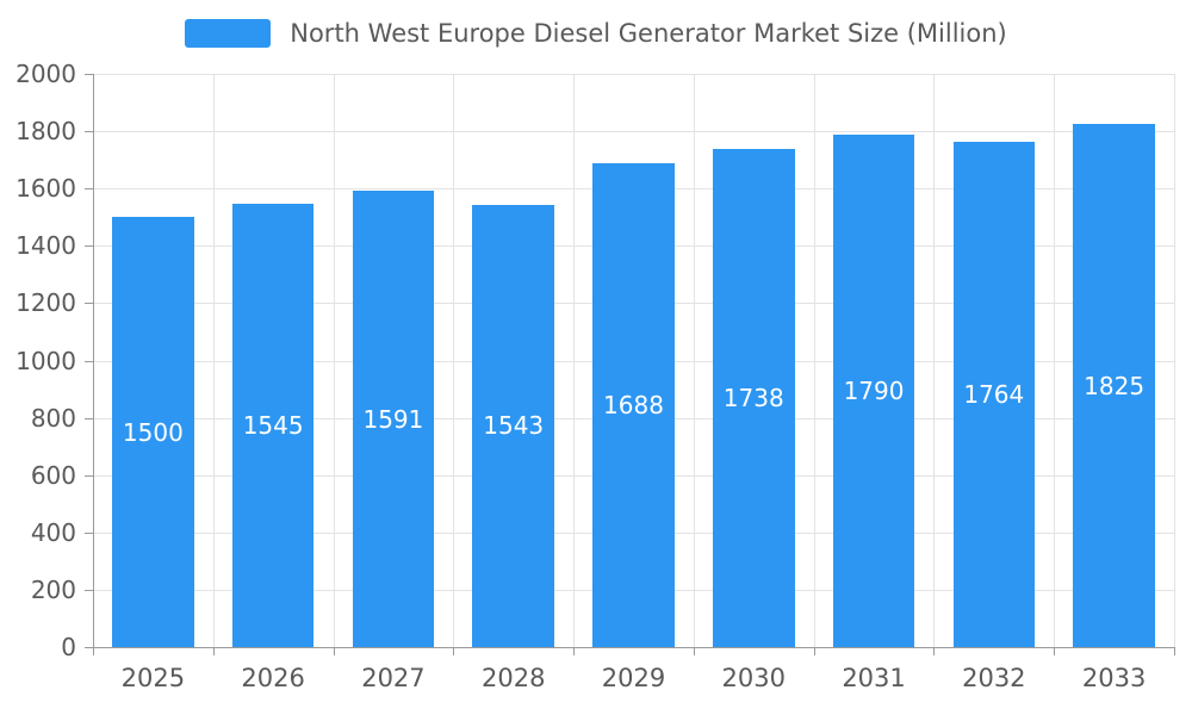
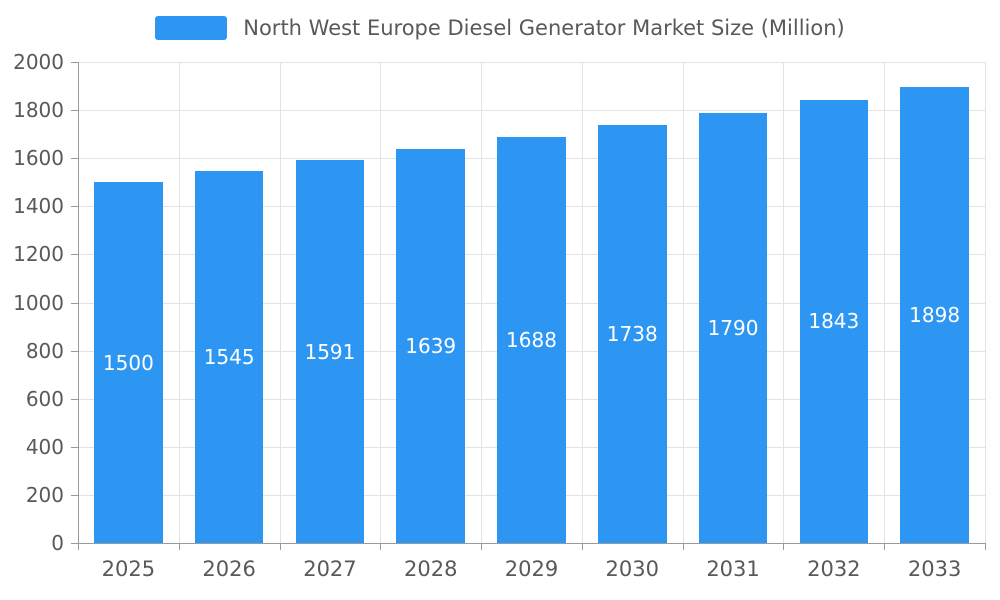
2028: 1543 -> 1639
2032: 1764 -> 1843
2033: 1825 -> 1898
